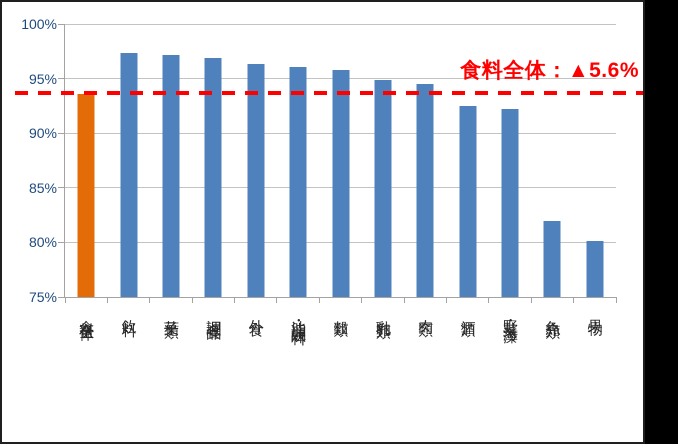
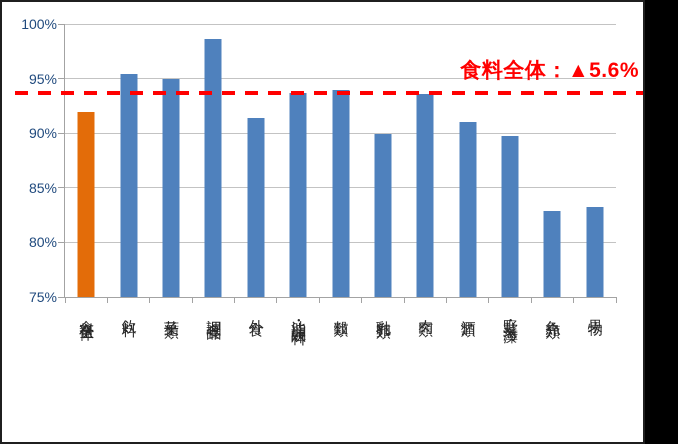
食料全体: 93.6% -> 91.9%
飲料: 97.3% -> 95.4%
菓子類: 97.2% -> 95.0%
調理食品: 96.9% -> 98.6%
外食: 96.3% -> 91.4%
油脂・調味料: 96.1% -> 93.7%
穀類: 95.8% -> 94.0%
乳卵類: 94.9% -> 89.9%
肉類: 94.5% -> 93.6%
酒類: 92.5% -> 91.0%
野菜・海藻: 92.2% -> 89.7%
魚介類: 82.0% -> 82.9%
果物: 80.1% -> 83.2%
